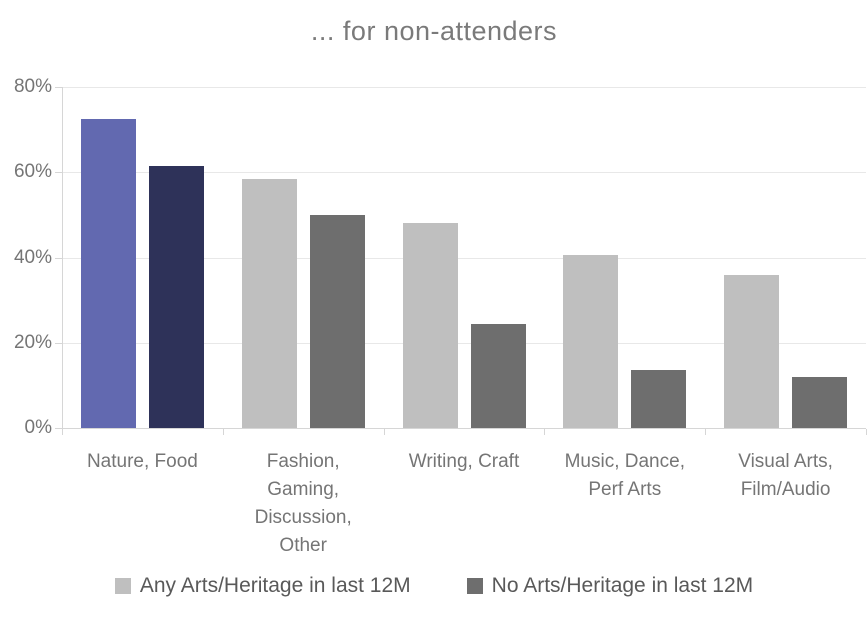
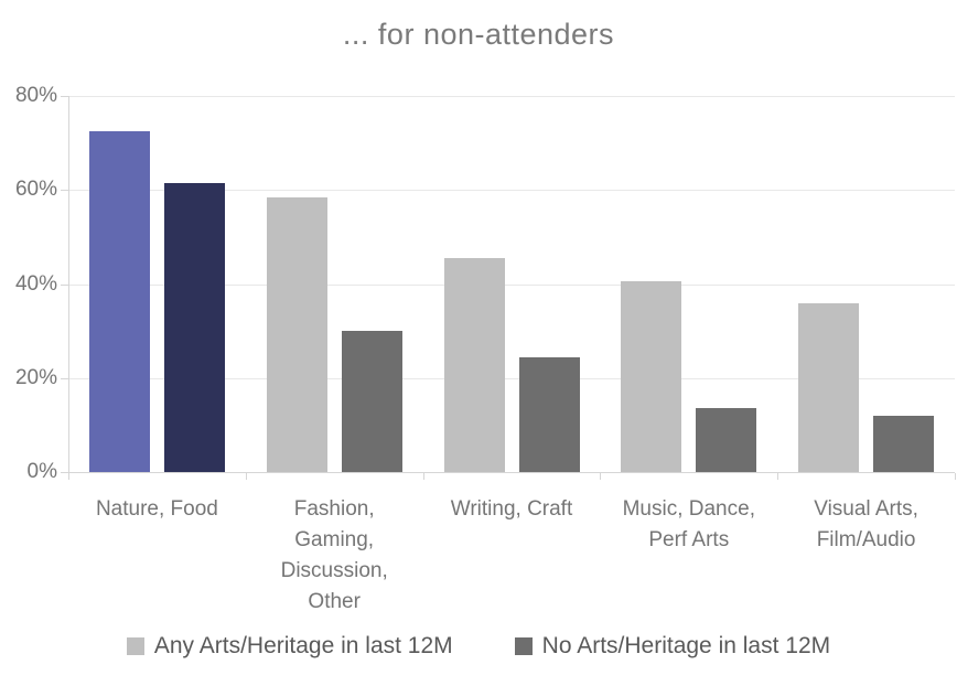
No Arts/Heritage in last 12M/Fashion, Gaming, Discussion, Other: 50% -> 30%
Any Arts/Heritage in last 12M/Writing, Craft: 48% -> 46%
